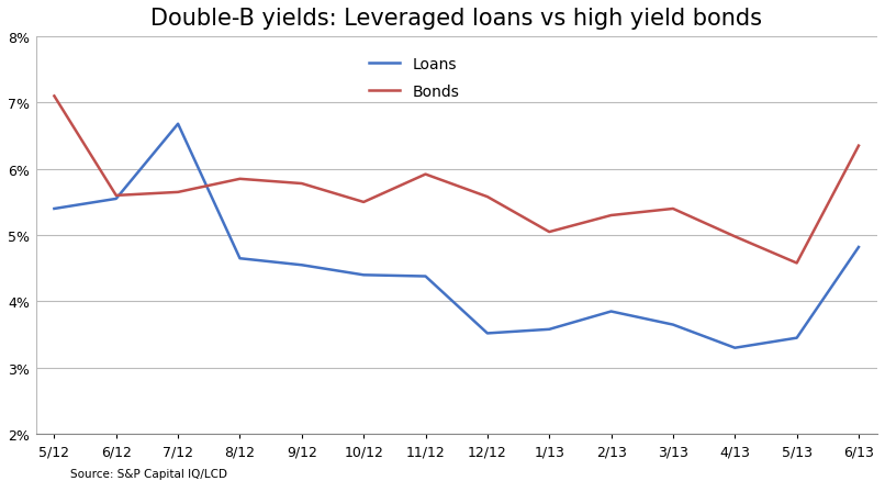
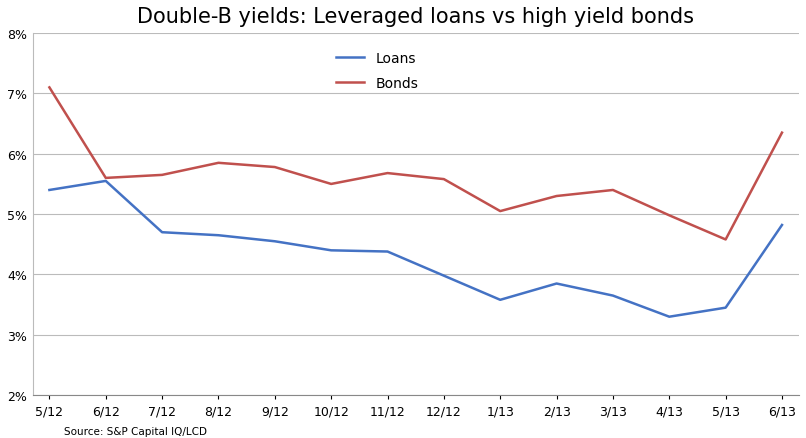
Loans/7/12: 6.68% -> 4.70%
Bonds/11/12: 5.92% -> 5.68%
Loans/12/12: 3.52% -> 3.98%
